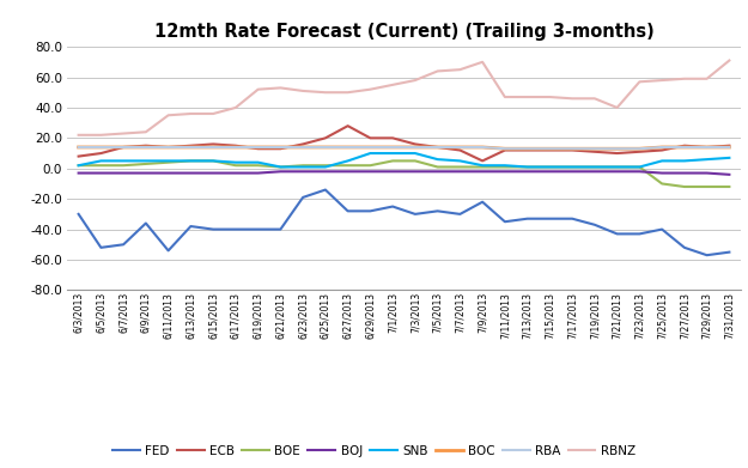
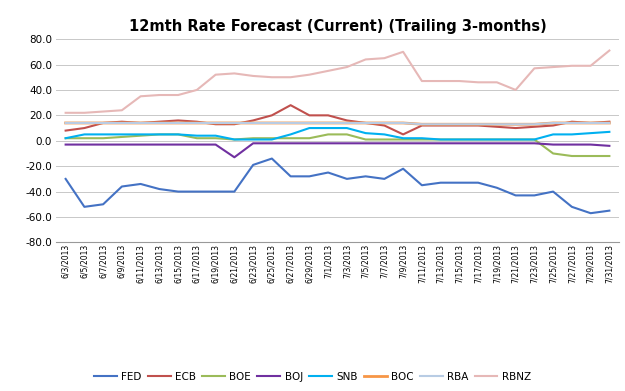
FED/6/11/2013: -54 -> -34
BOJ/6/21/2013: -2 -> -13
